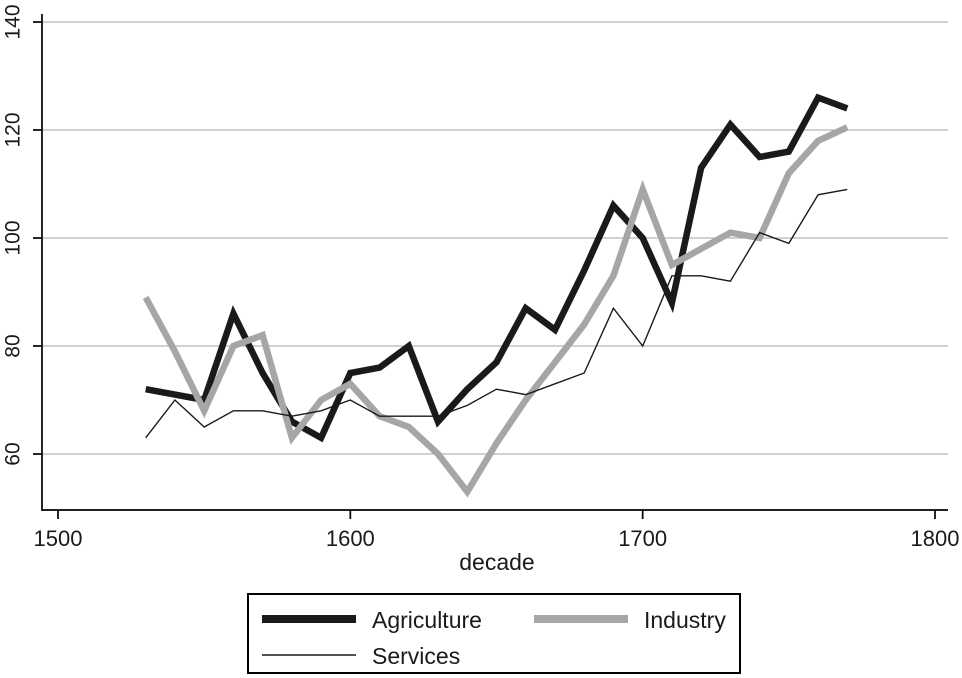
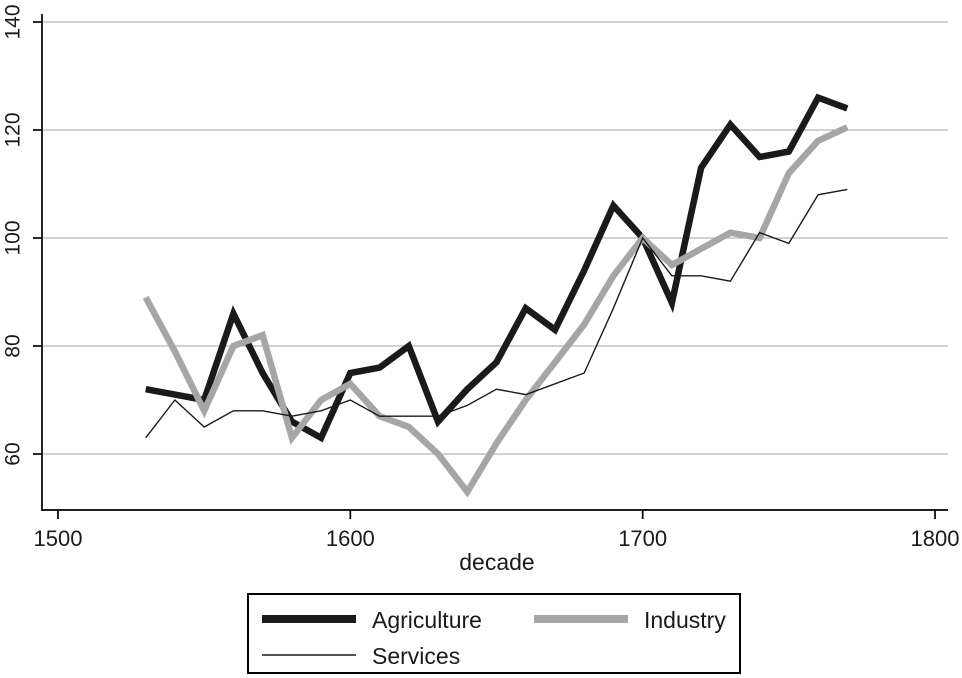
Industry/1700: 109 -> 100
Services/1700: 80 -> 100
